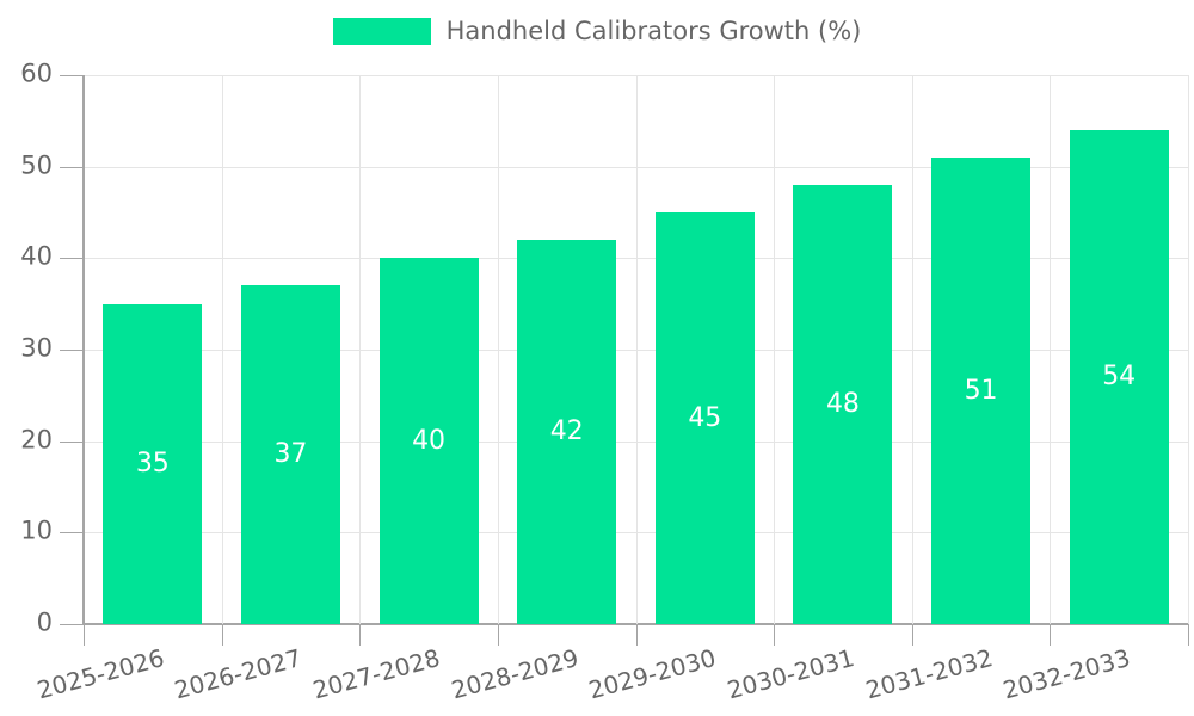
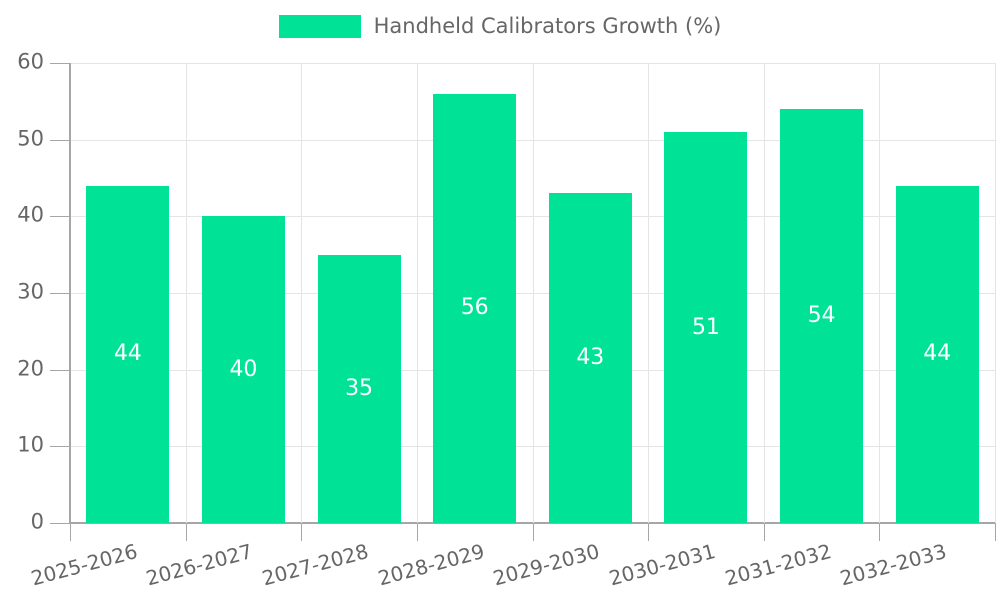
2025-2026: 35 -> 44
2026-2027: 37 -> 40
2027-2028: 40 -> 35
2028-2029: 42 -> 56
2029-2030: 45 -> 43
2030-2031: 48 -> 51
2031-2032: 51 -> 54
2032-2033: 54 -> 44
